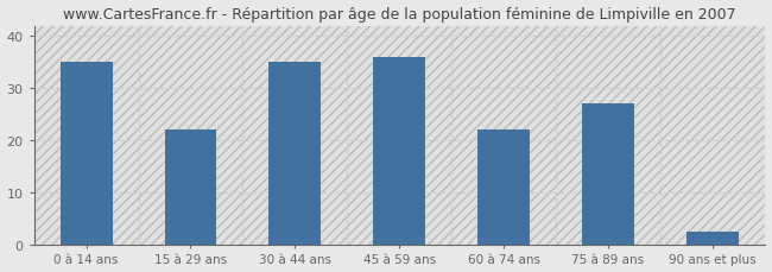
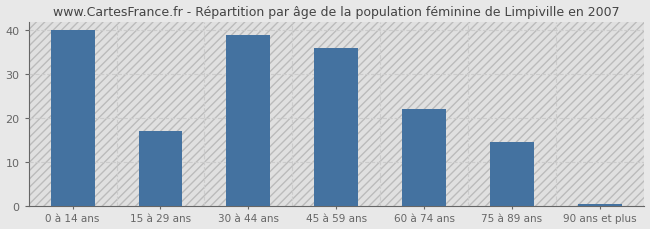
0 à 14 ans: 35.0 -> 40.0
15 à 29 ans: 22.0 -> 17.0
30 à 44 ans: 35.0 -> 39.0
75 à 89 ans: 27.0 -> 14.5
90 ans et plus: 2.5 -> 0.5
